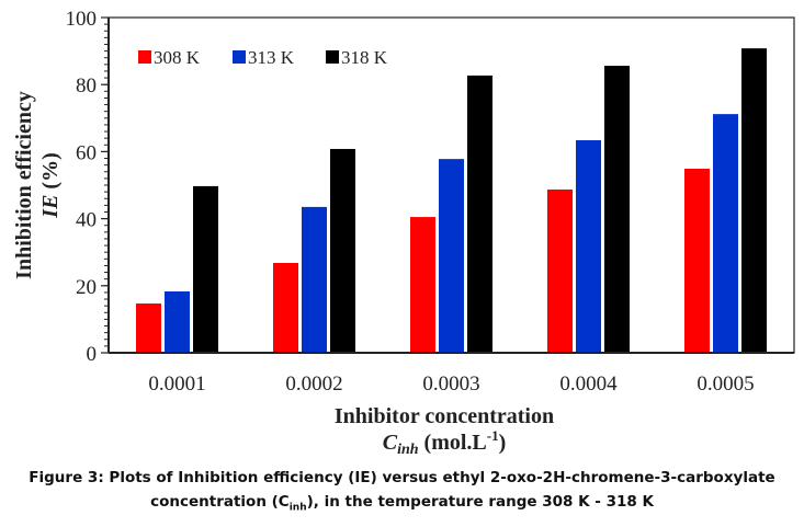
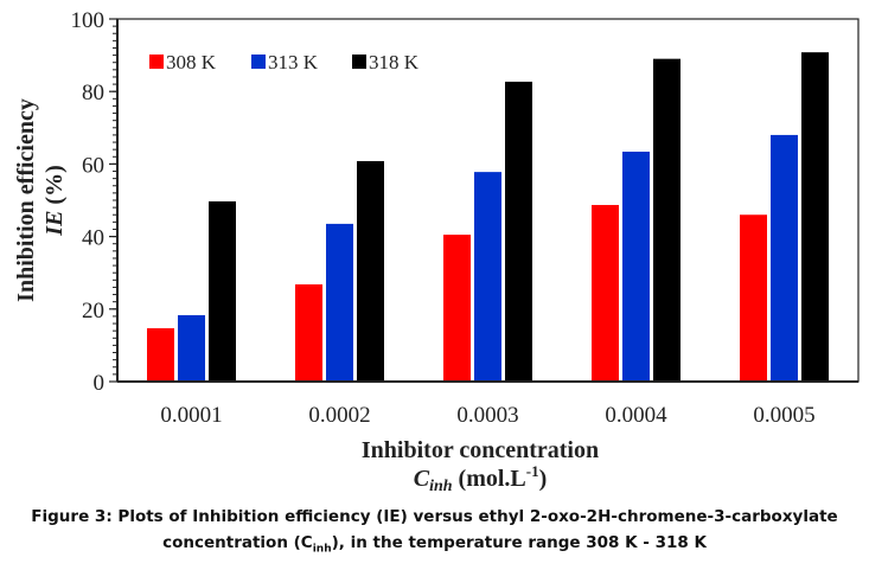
318 K/0.0004: 86 -> 89
308 K/0.0005: 55 -> 46
313 K/0.0005: 71 -> 68
